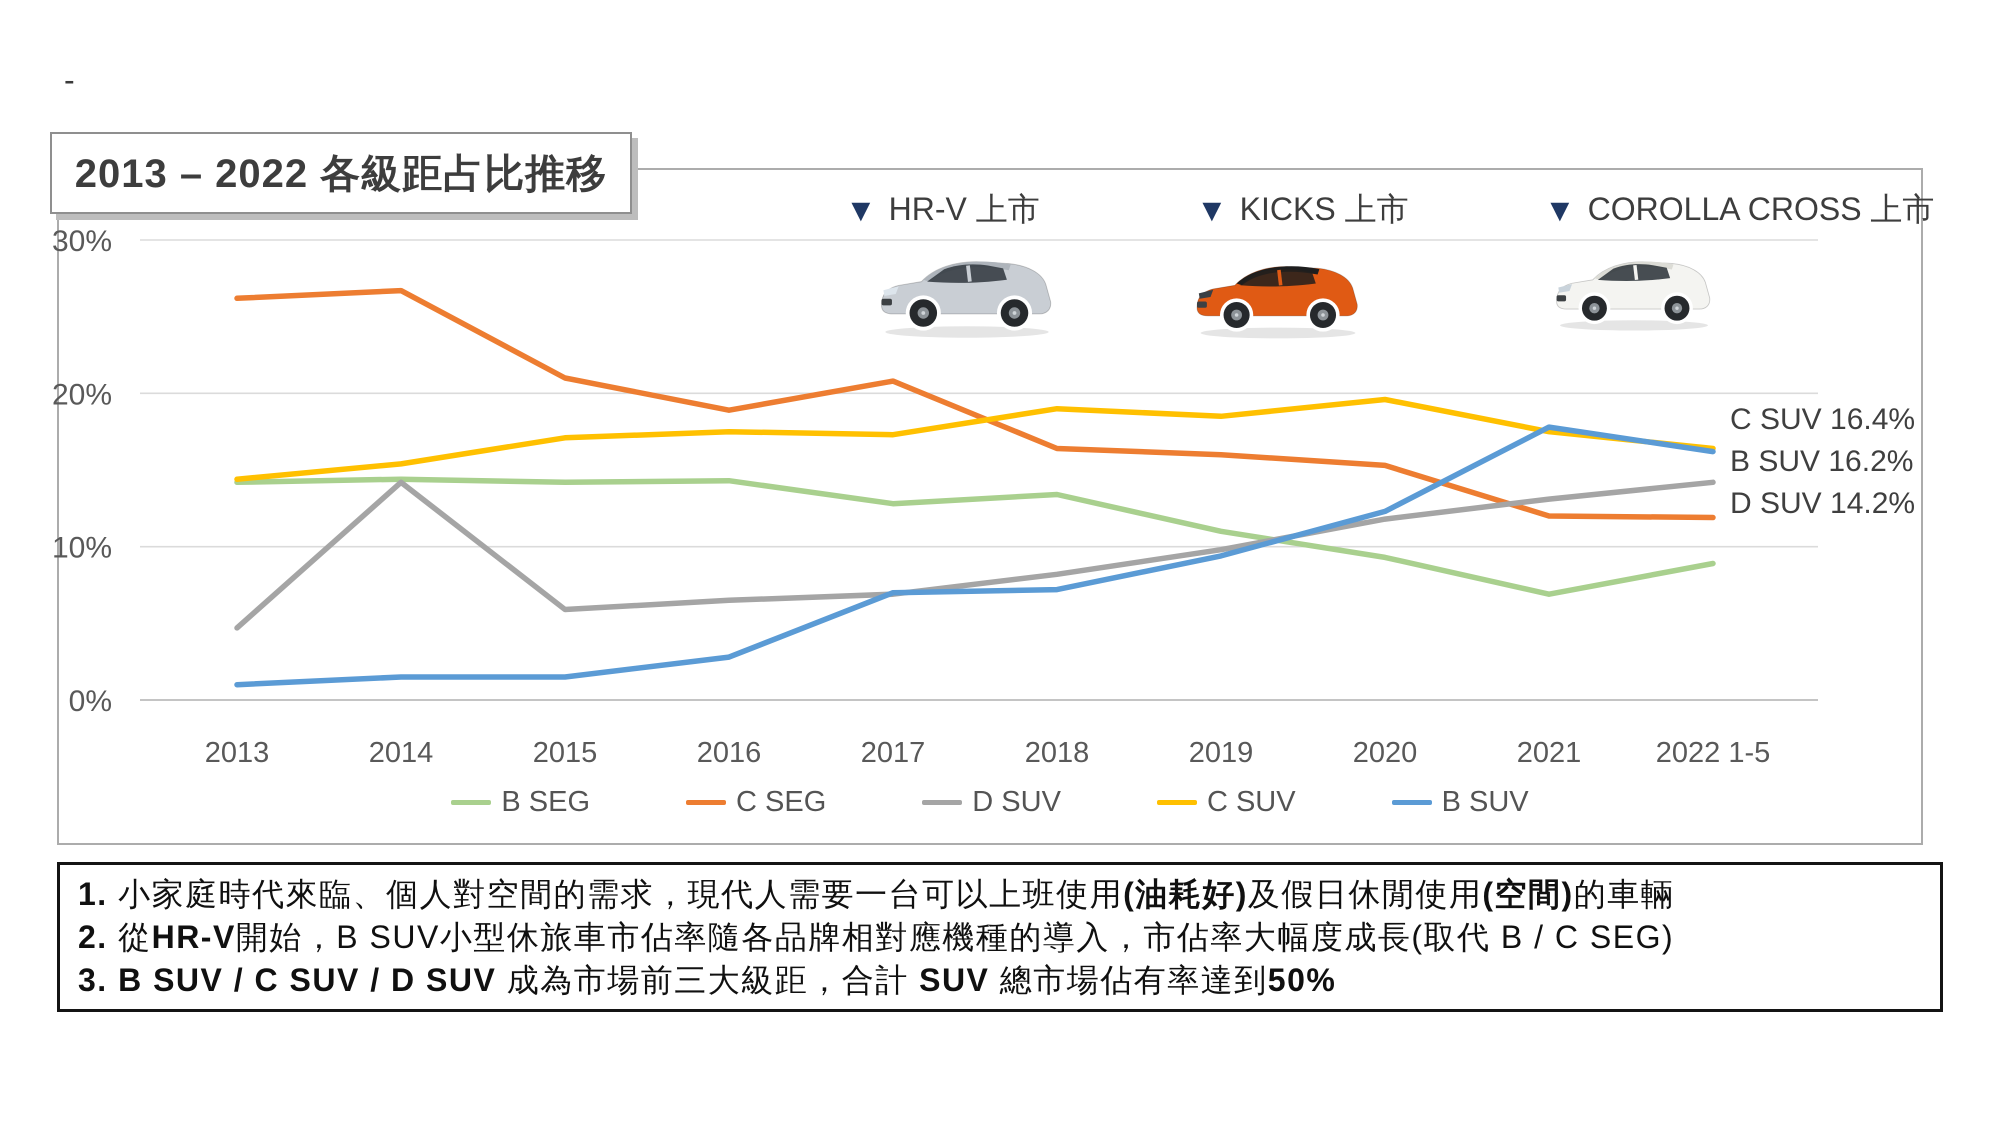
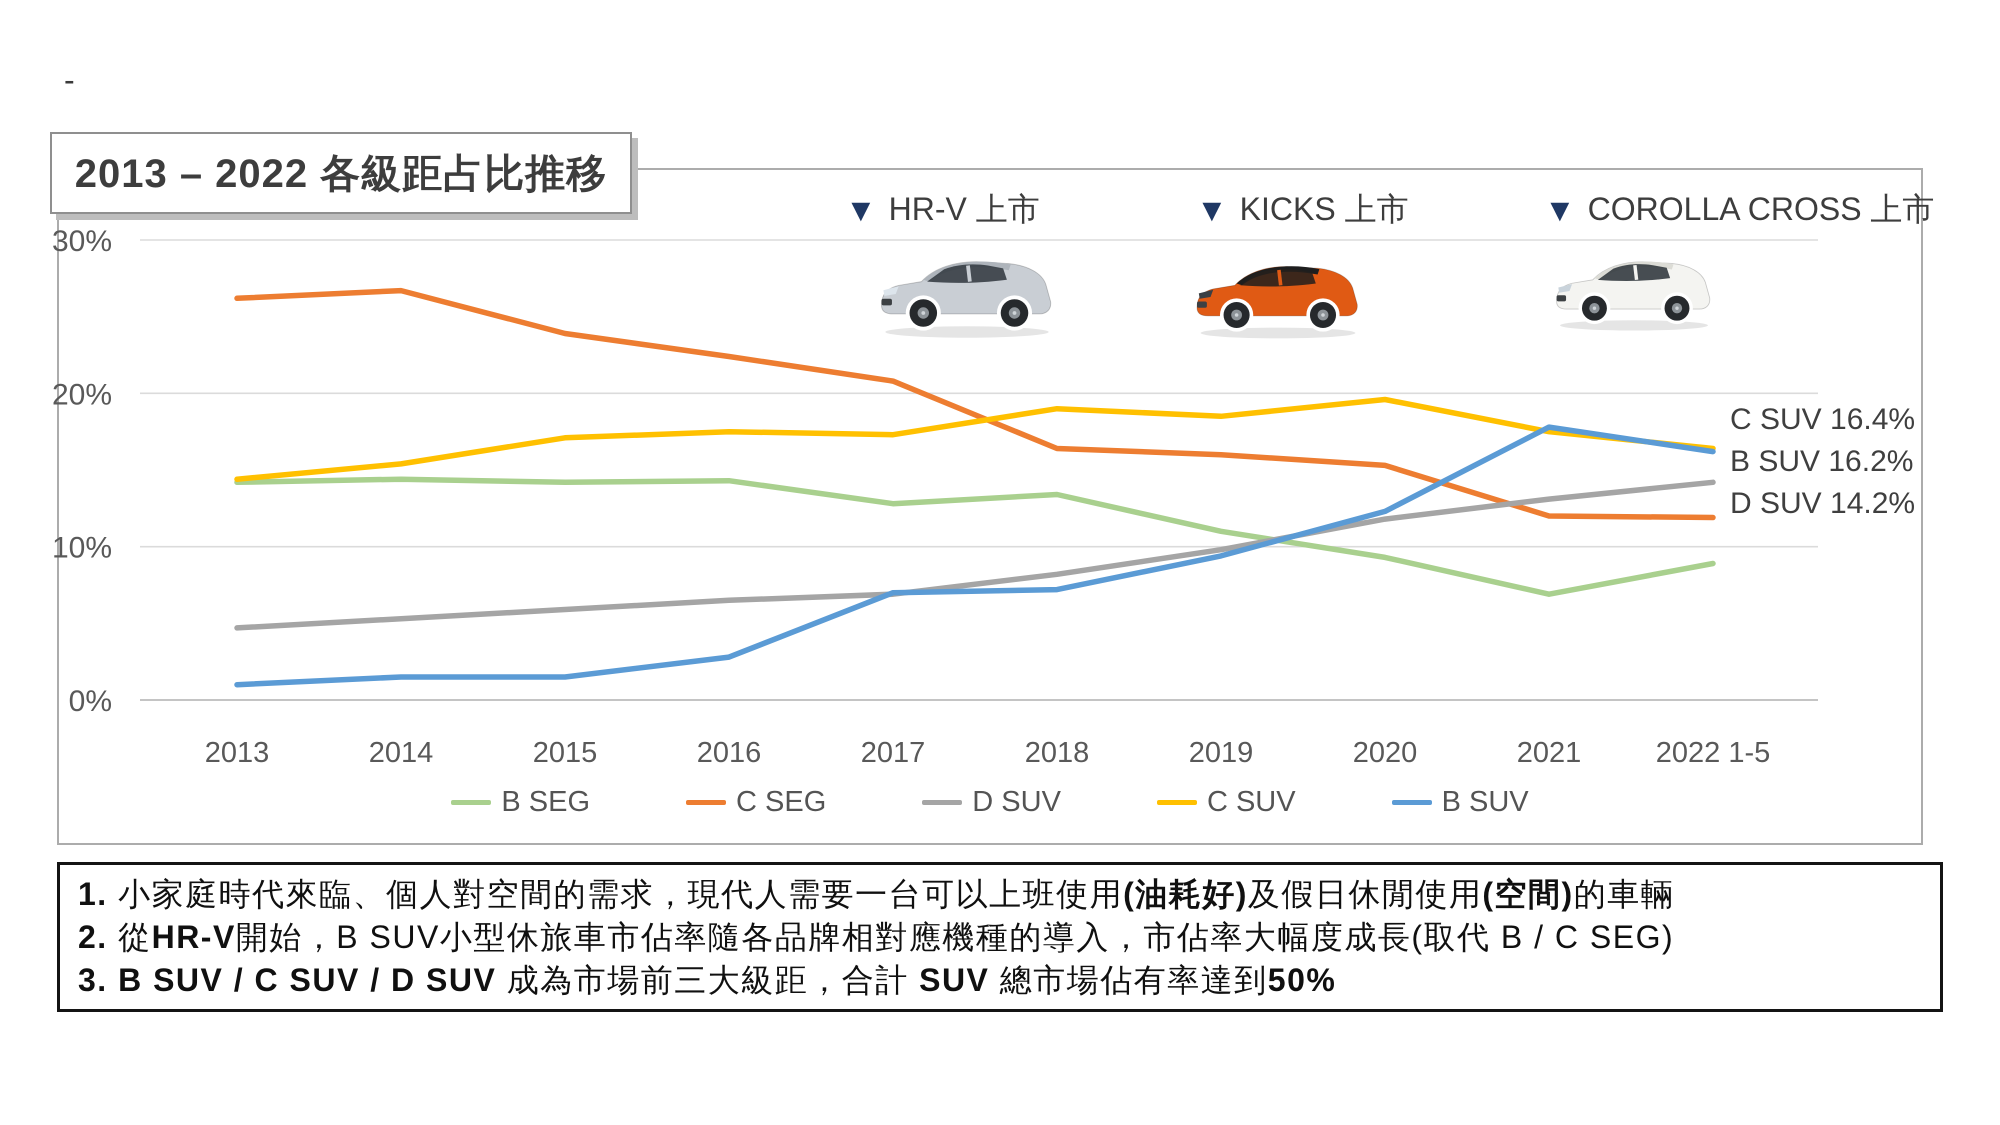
D SUV/2014: 14.2% -> 5.3%
C SEG/2015: 21.0% -> 23.9%
C SEG/2016: 18.9% -> 22.4%
